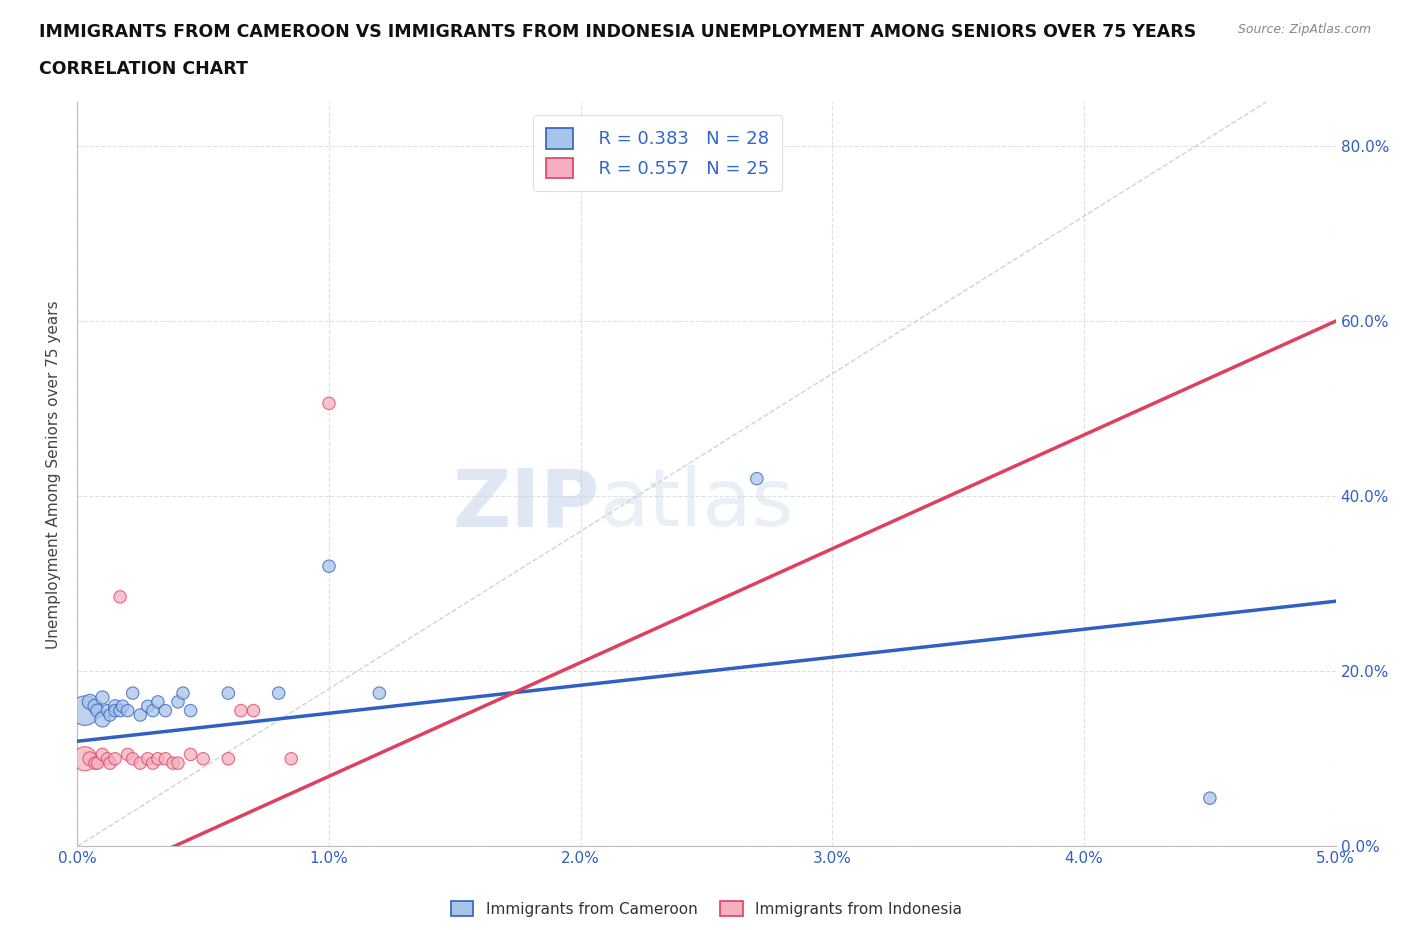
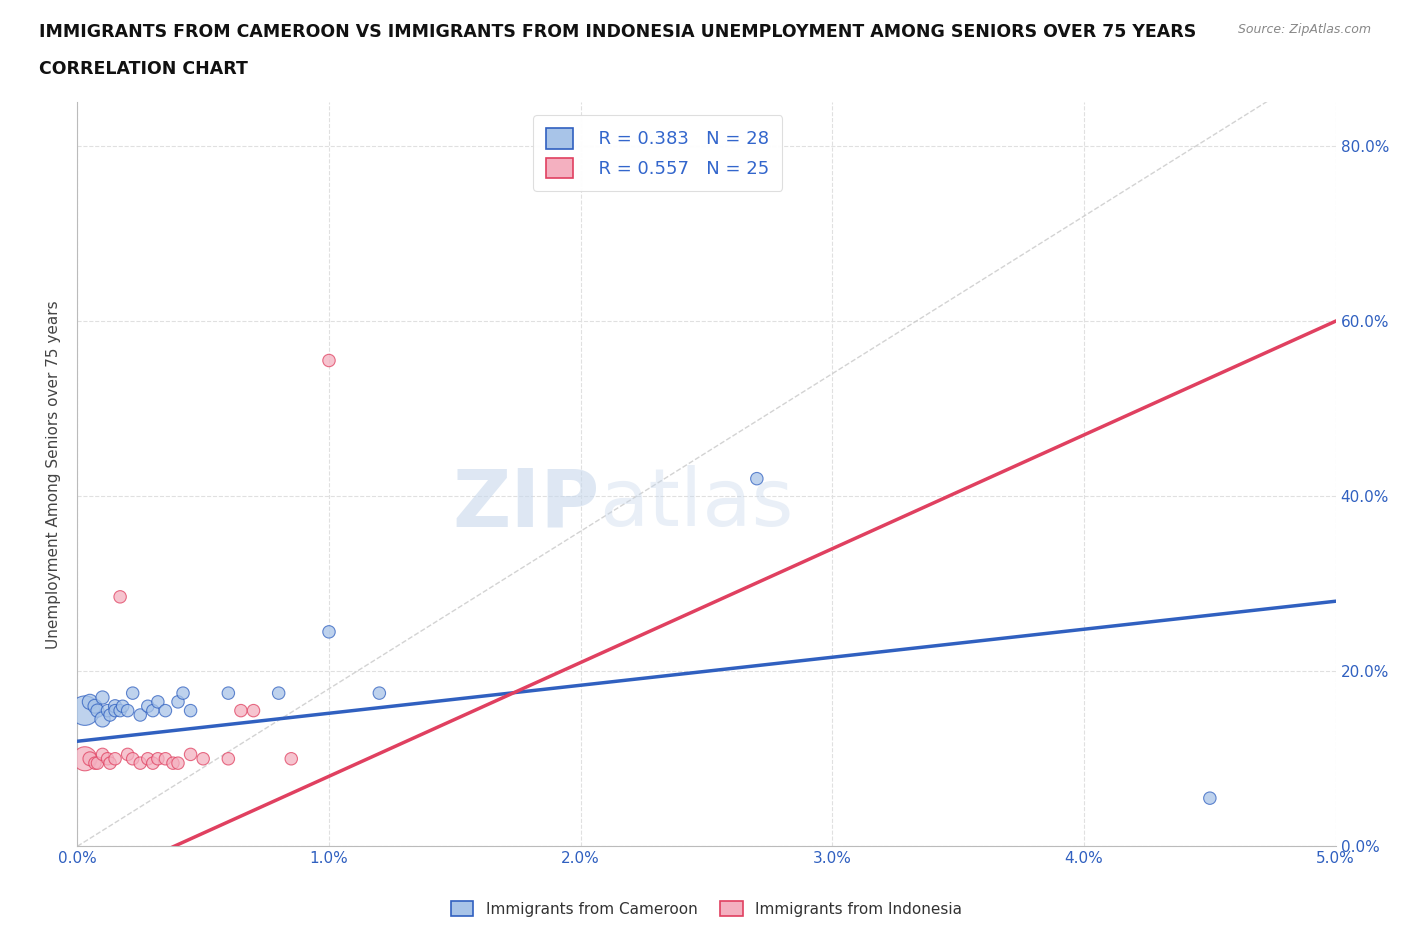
Immigrants from Cameroon/1.0%: 32.0% -> 24.5%
Immigrants from Indonesia/1.0%: 50.6% -> 55.5%
